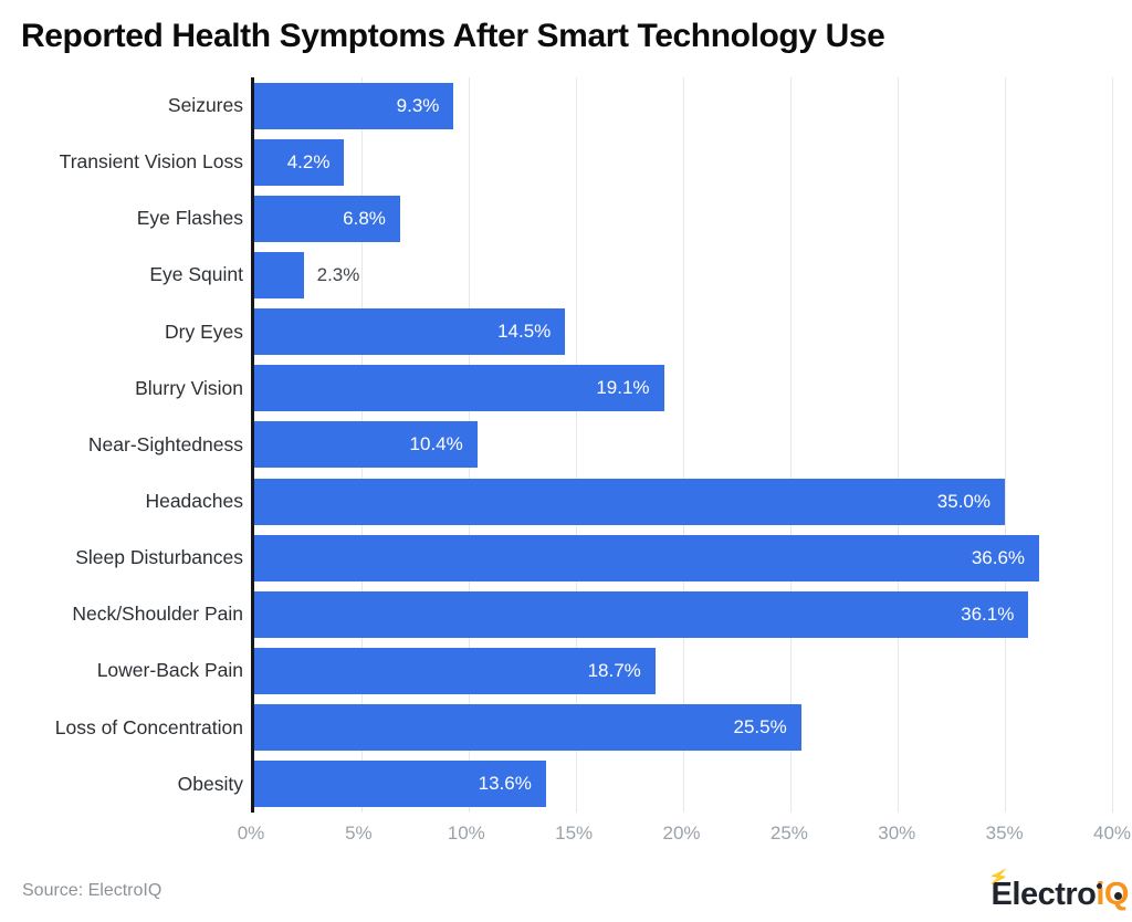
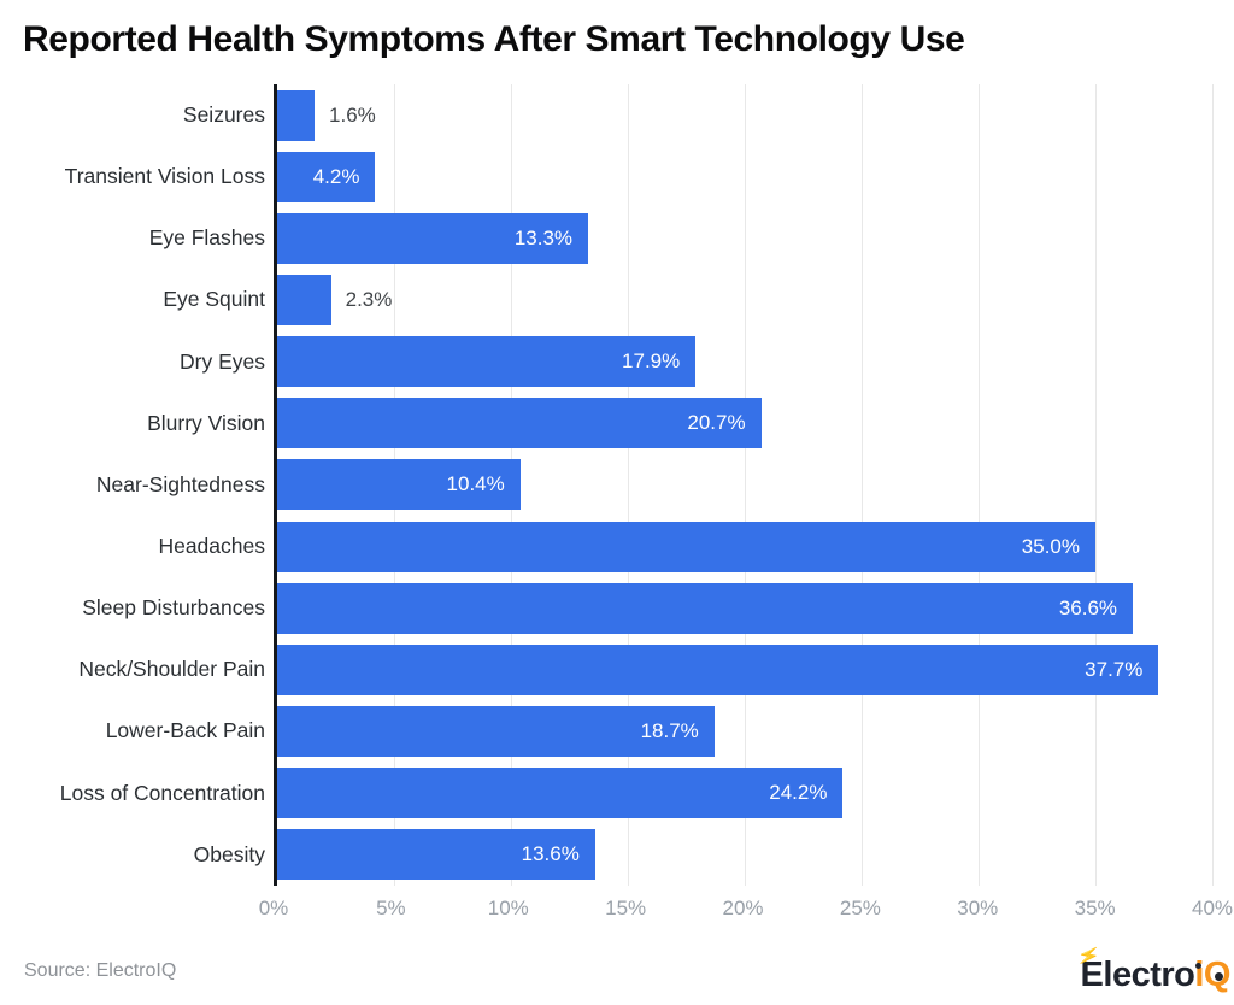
Seizures: 9.3% -> 1.6%
Eye Flashes: 6.8% -> 13.3%
Dry Eyes: 14.5% -> 17.9%
Blurry Vision: 19.1% -> 20.7%
Neck/Shoulder Pain: 36.1% -> 37.7%
Loss of Concentration: 25.5% -> 24.2%
